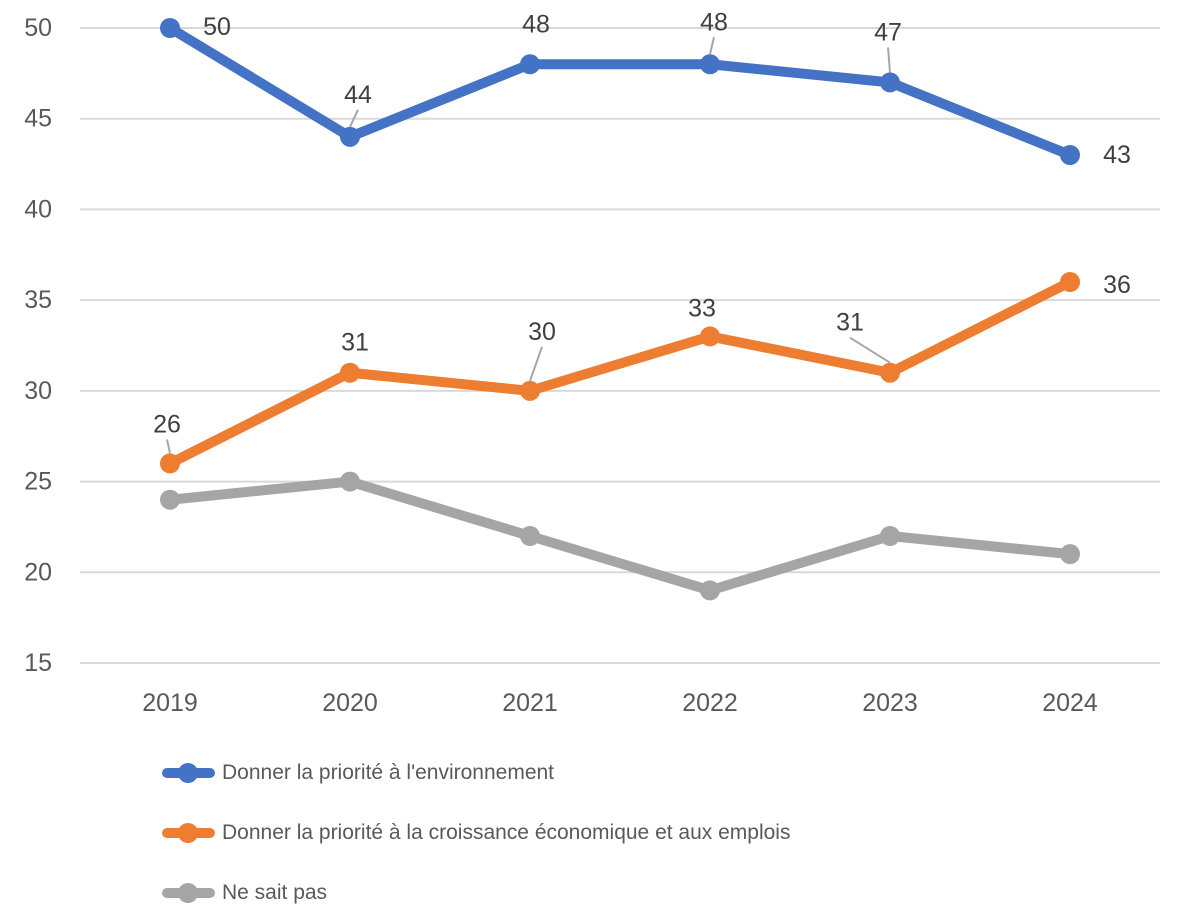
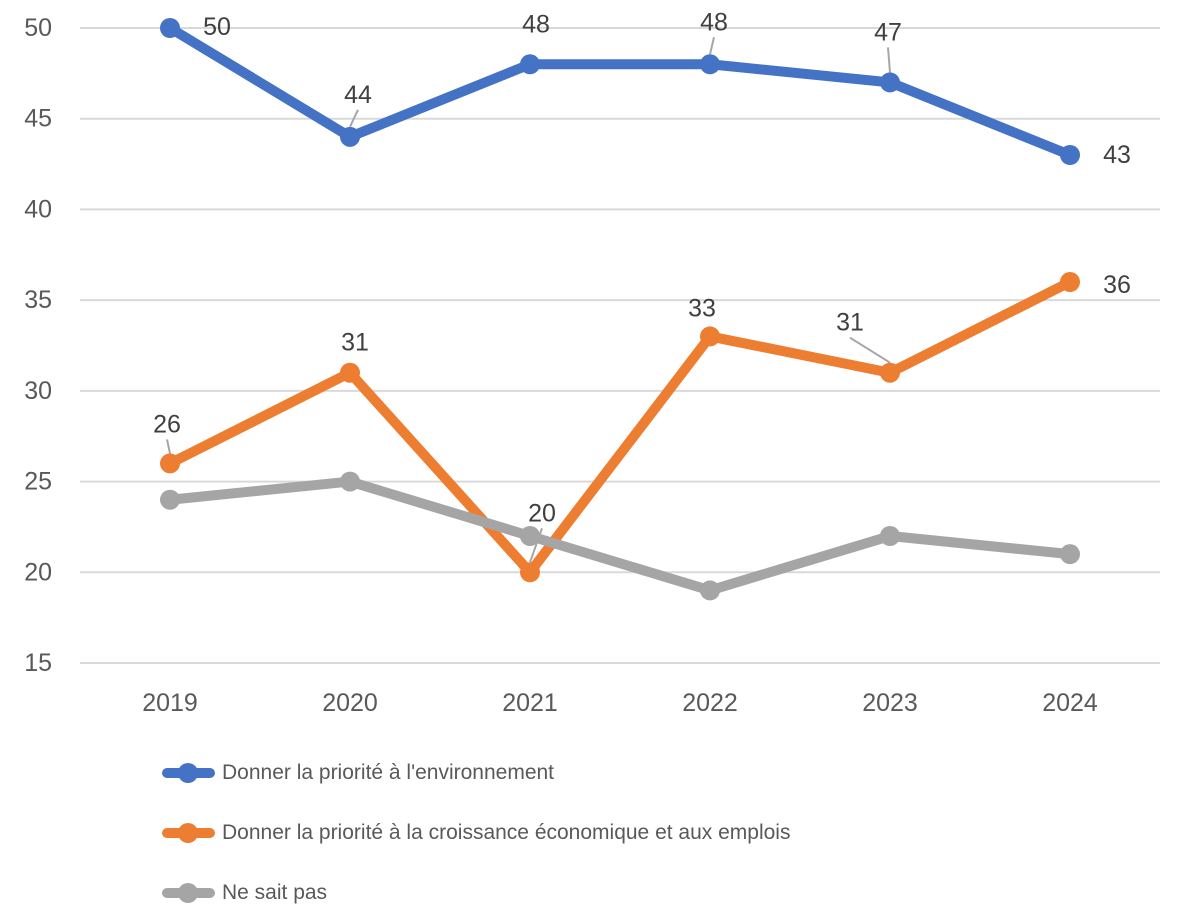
Donner la priorité à la croissance économique et aux emplois/2021: 30 -> 20
